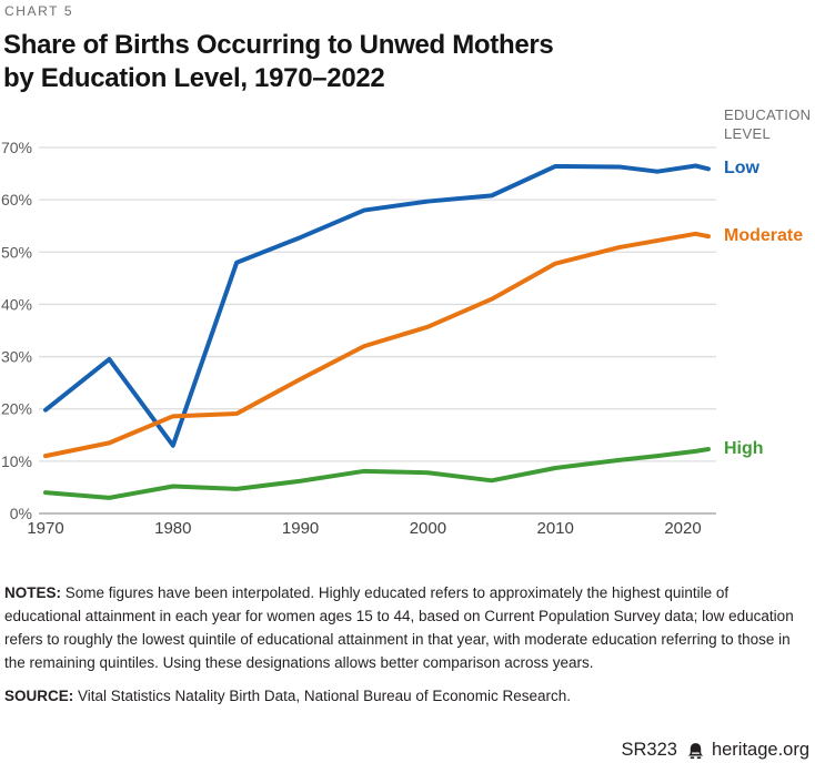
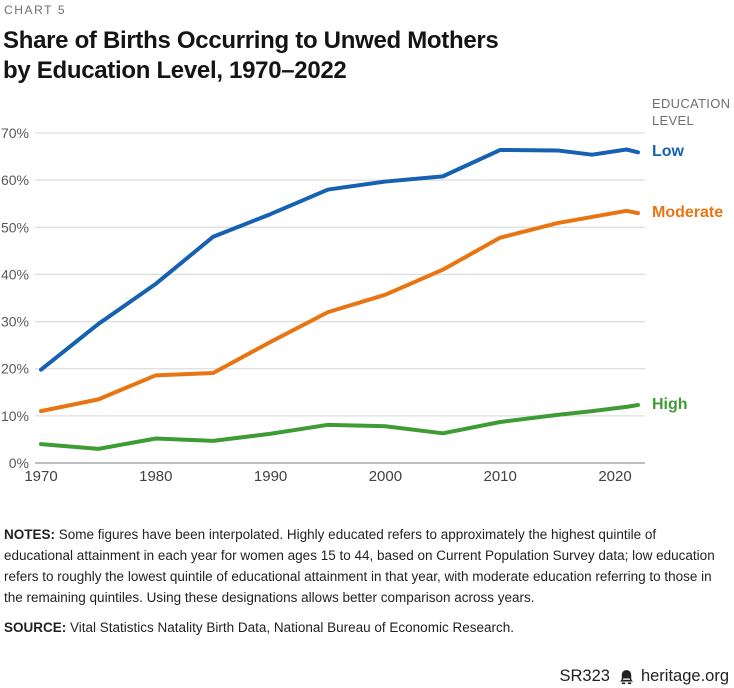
Low/1980: 13% -> 38%
